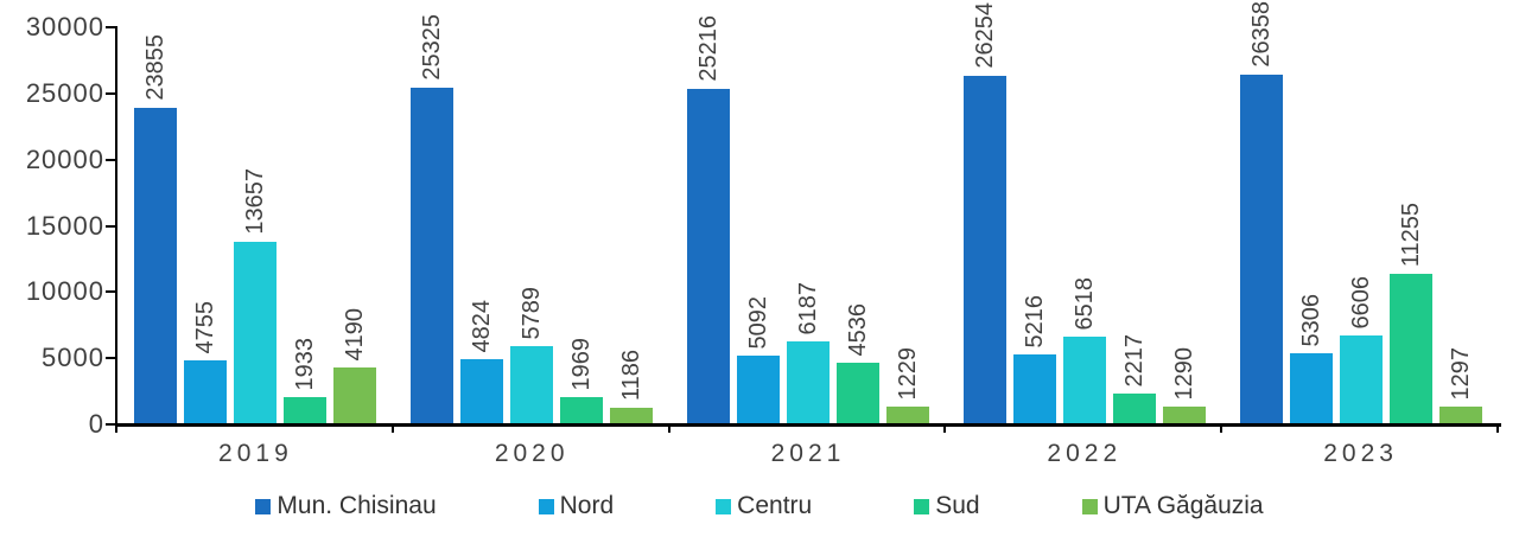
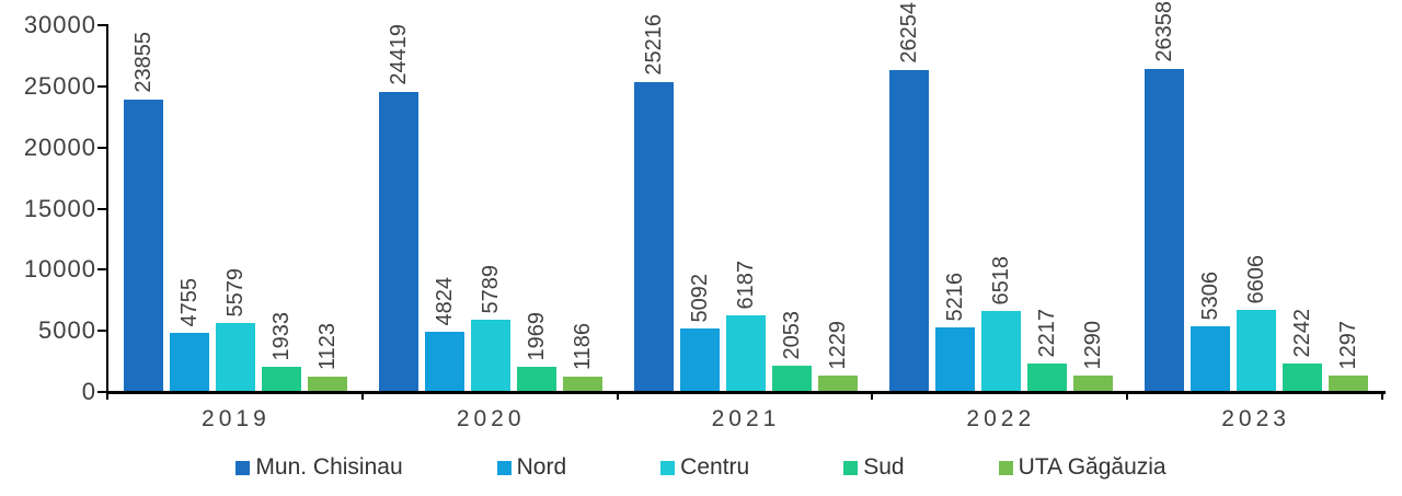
Centru/2019: 13657 -> 5579
UTA Găgăuzia/2019: 4190 -> 1123
Mun. Chisinau/2020: 25325 -> 24419
Sud/2021: 4536 -> 2053
Sud/2023: 11255 -> 2242
